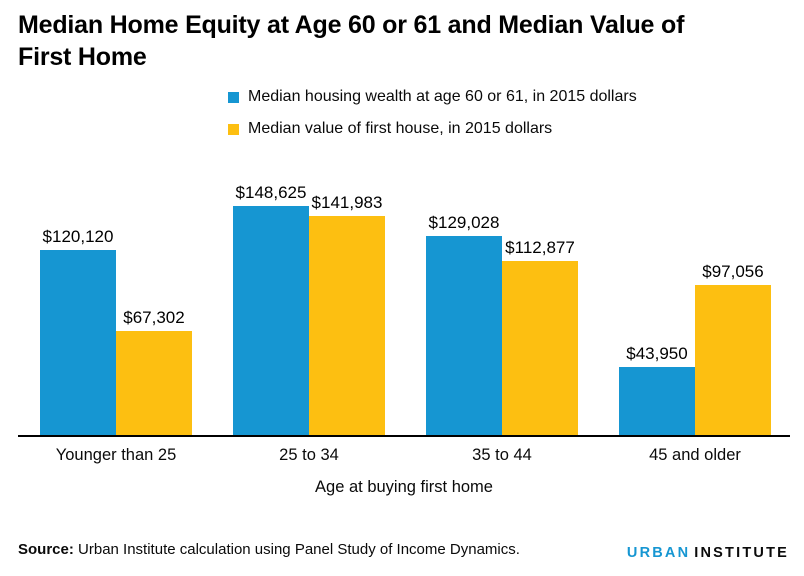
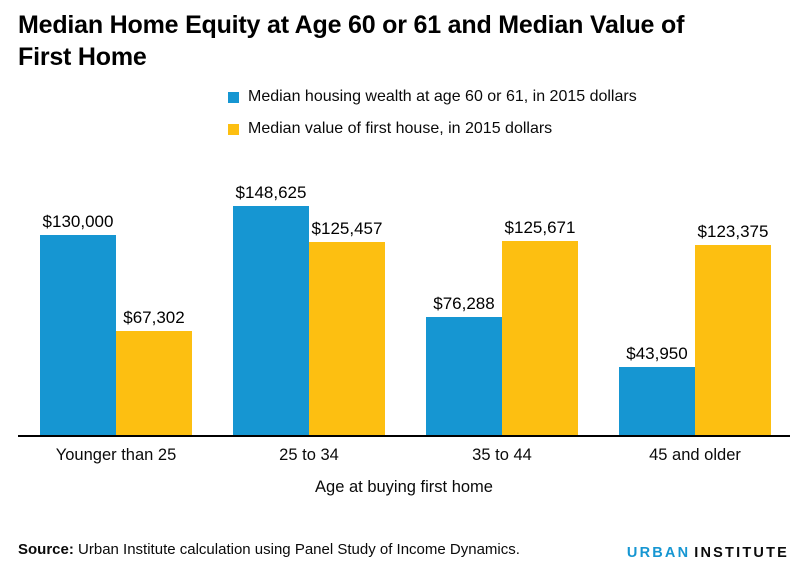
Median housing wealth at age 60 or 61, in 2015 dollars/Younger than 25: $120,120 -> $130,000
Median value of first house, in 2015 dollars/25 to 34: $141,983 -> $125,457
Median housing wealth at age 60 or 61, in 2015 dollars/35 to 44: $129,028 -> $76,288
Median value of first house, in 2015 dollars/35 to 44: $112,877 -> $125,671
Median value of first house, in 2015 dollars/45 and older: $97,056 -> $123,375
